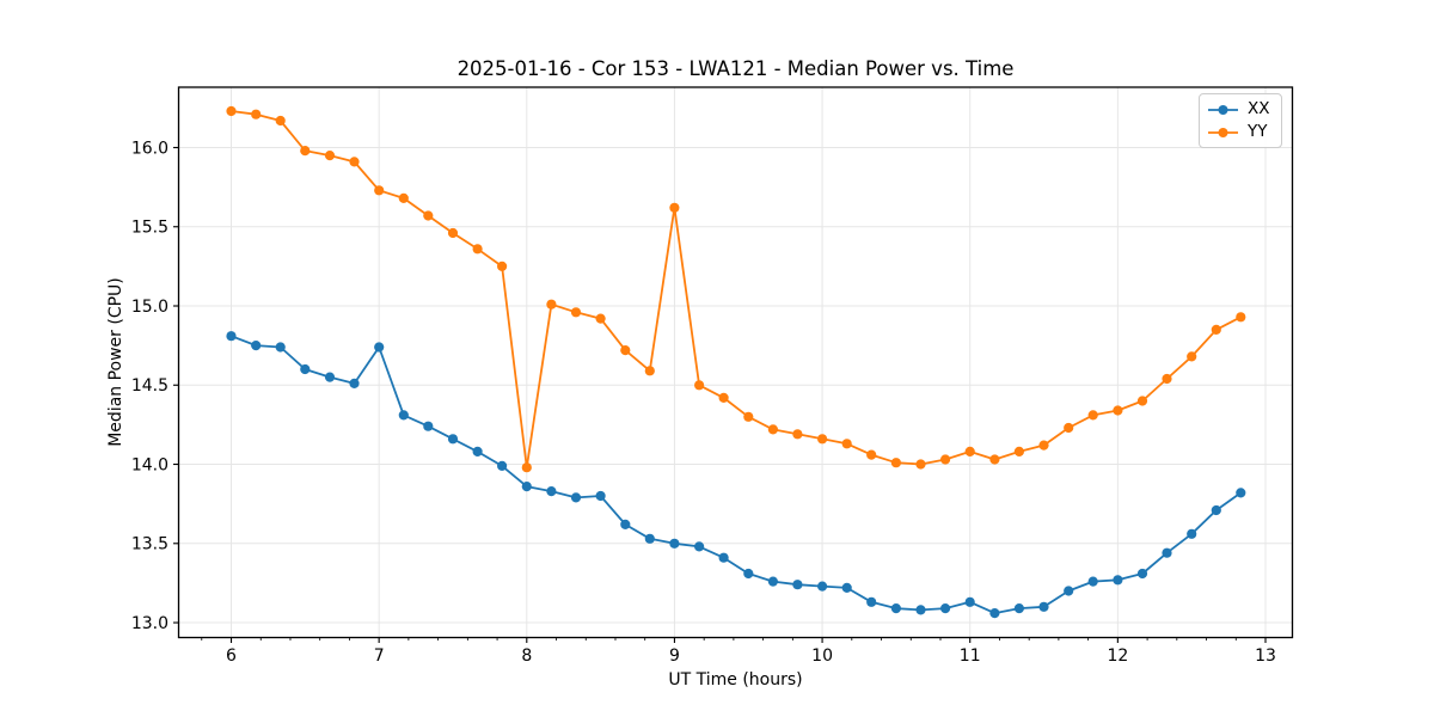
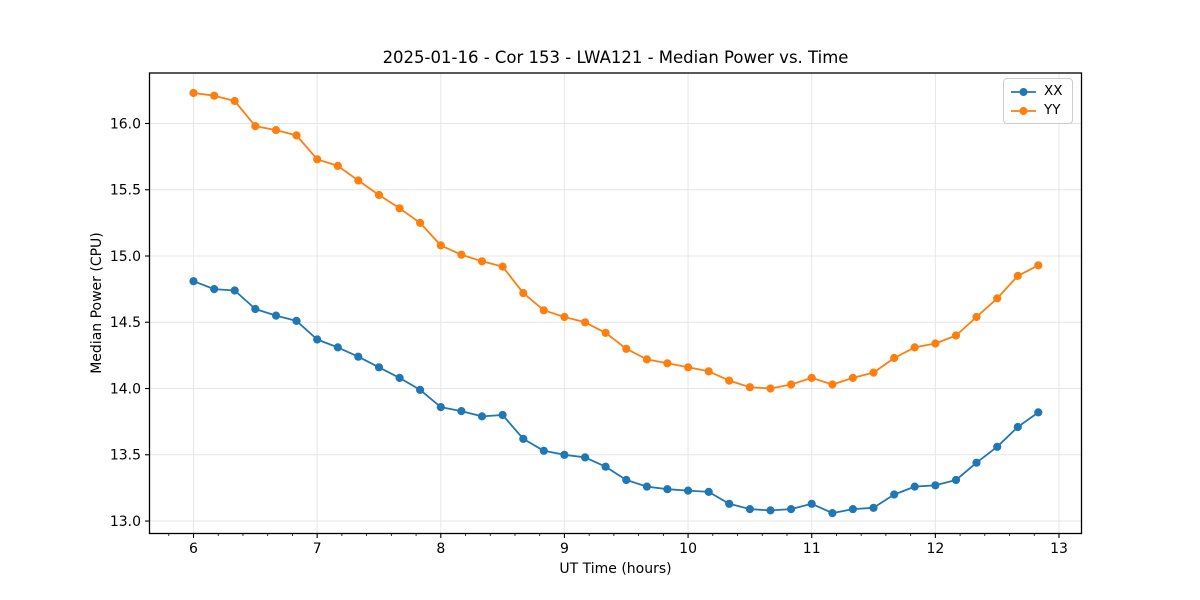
XX/7: 14.74 -> 14.37
YY/8: 13.98 -> 15.08
YY/9: 15.62 -> 14.54
